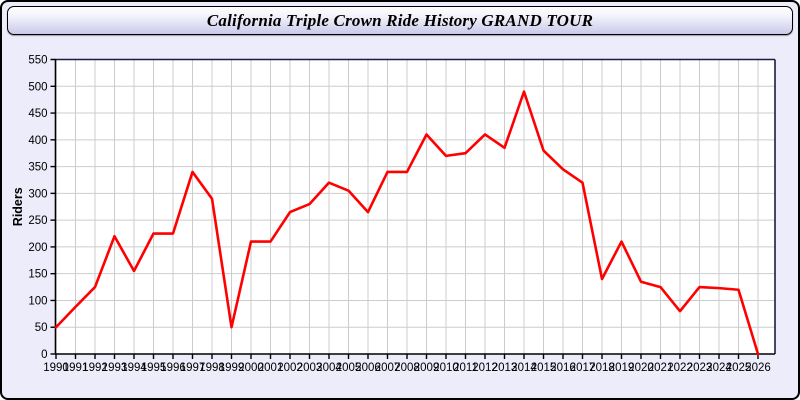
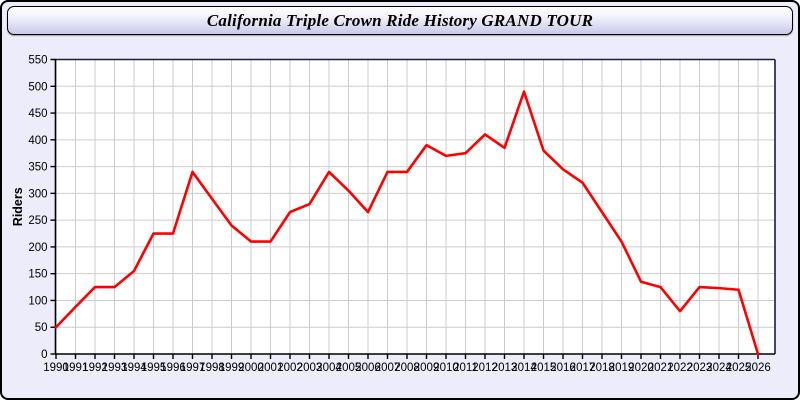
1993: 220 -> 120
1999: 50 -> 240
2004: 320 -> 340
2009: 410 -> 390
2018: 140 -> 260
